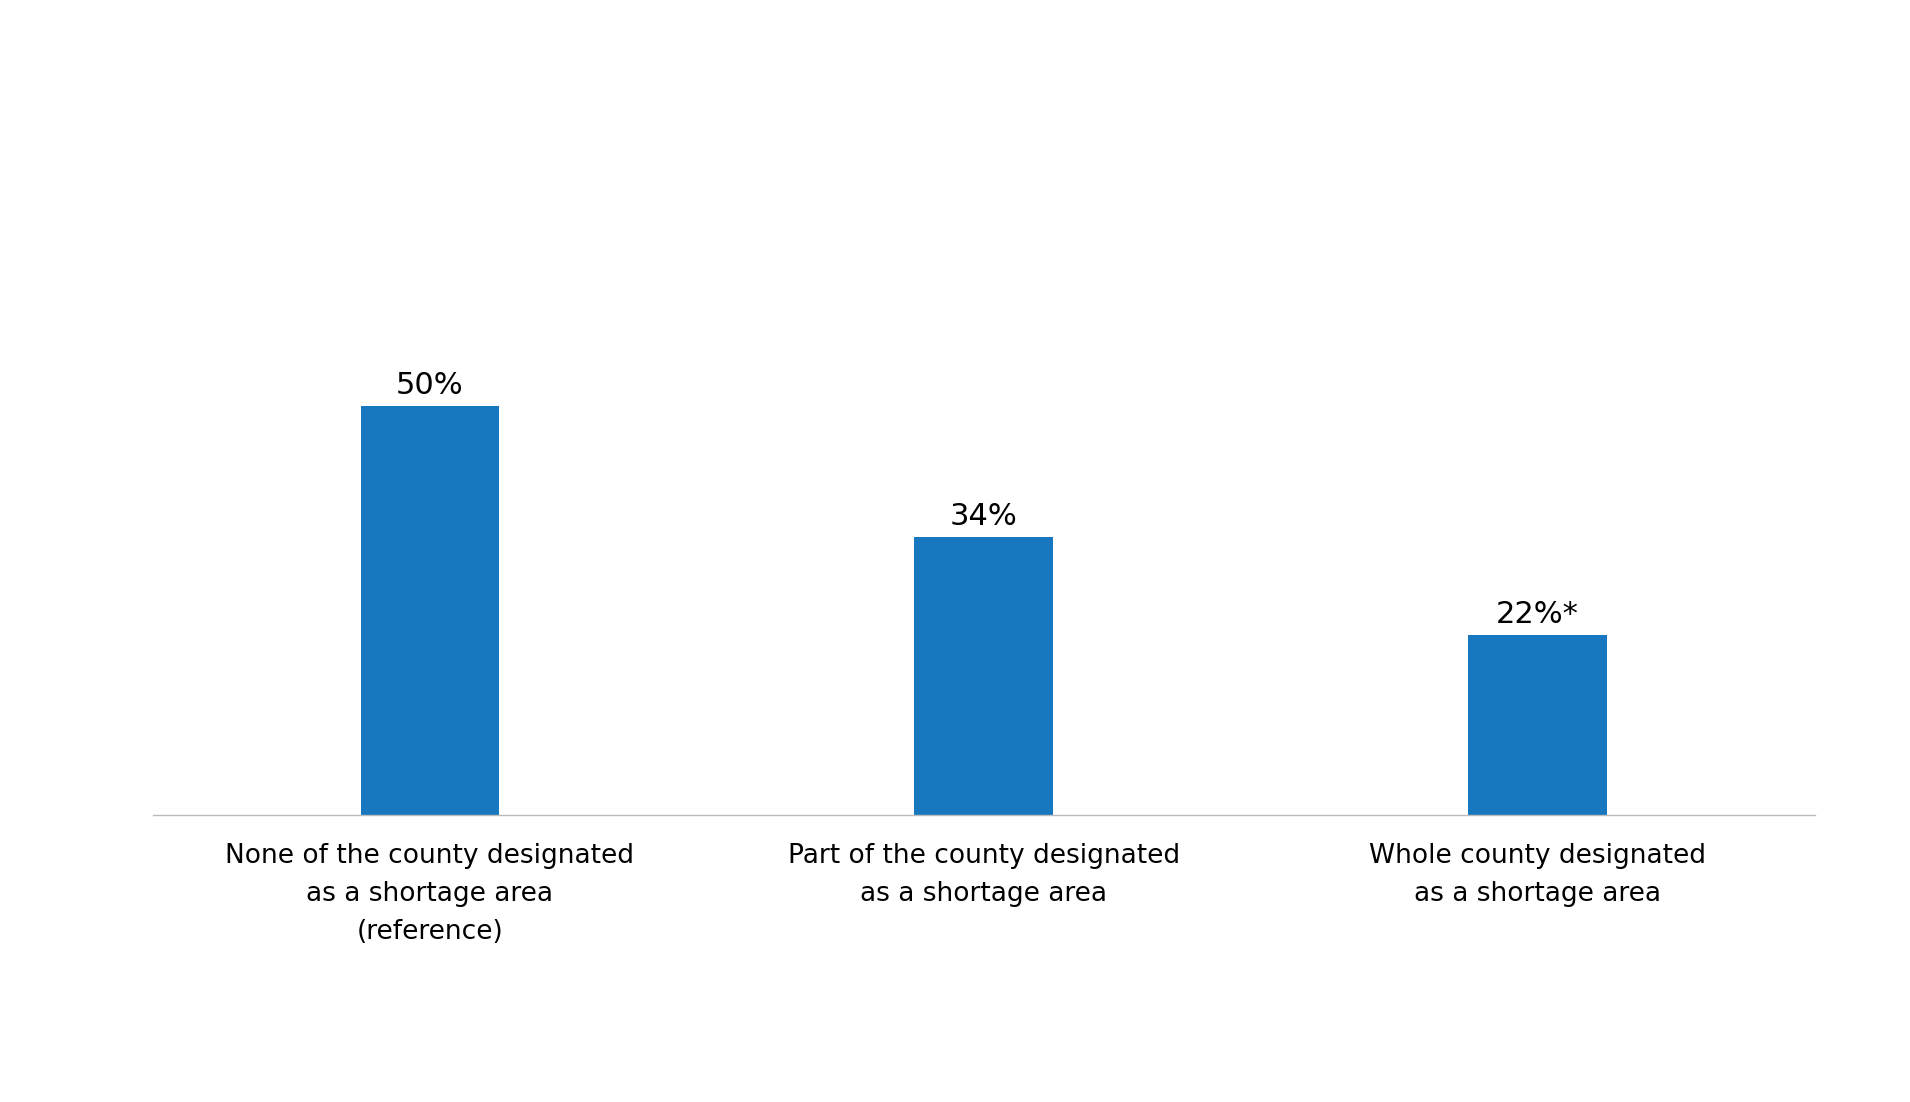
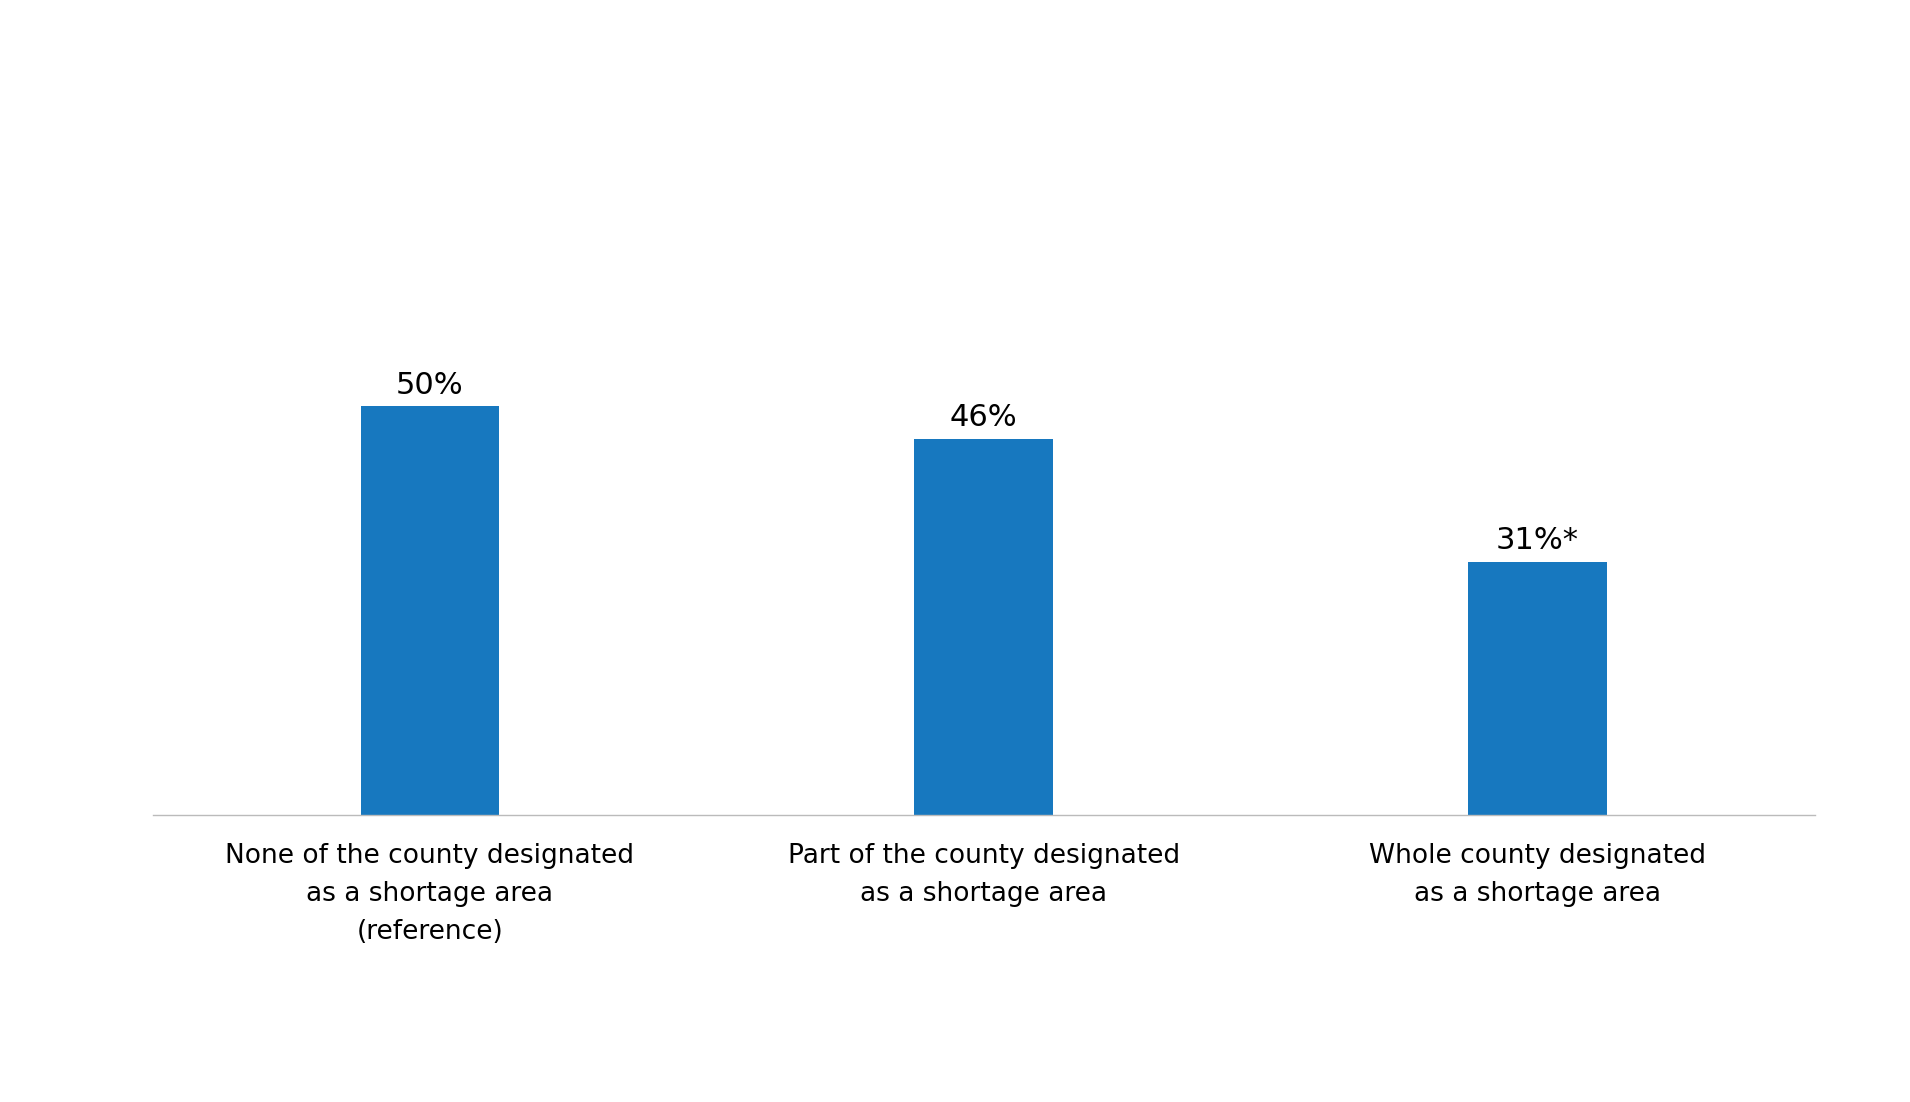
Part of the county designated as a shortage area: 34% -> 46%
Whole county designated as a shortage area: 22%* -> 31%*
